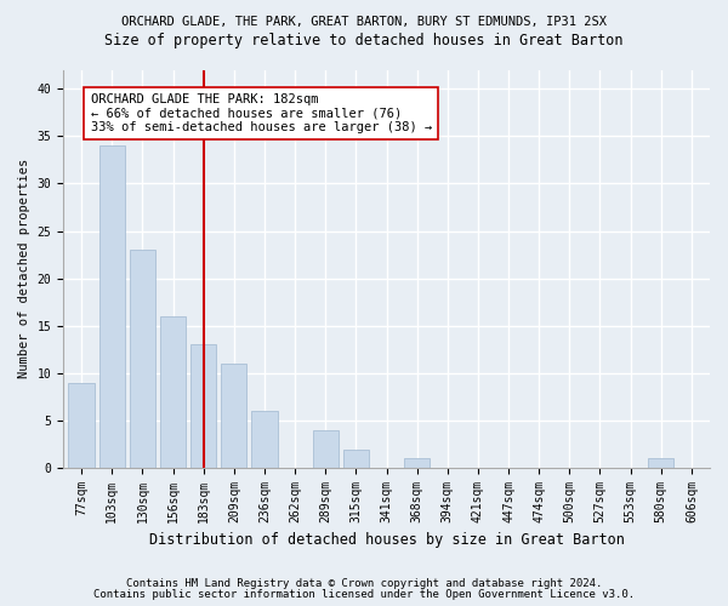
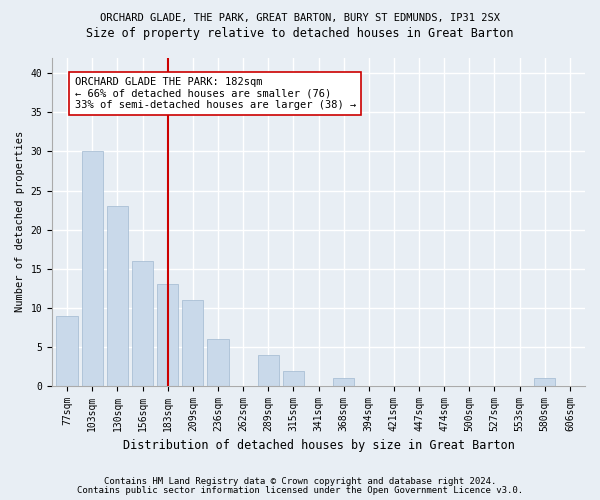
103sqm: 34 -> 30
